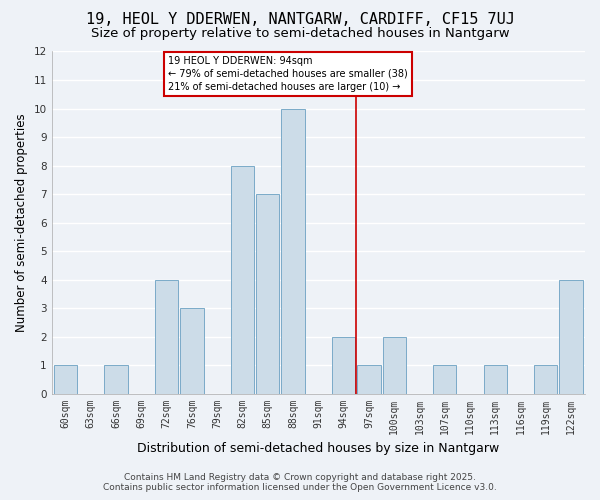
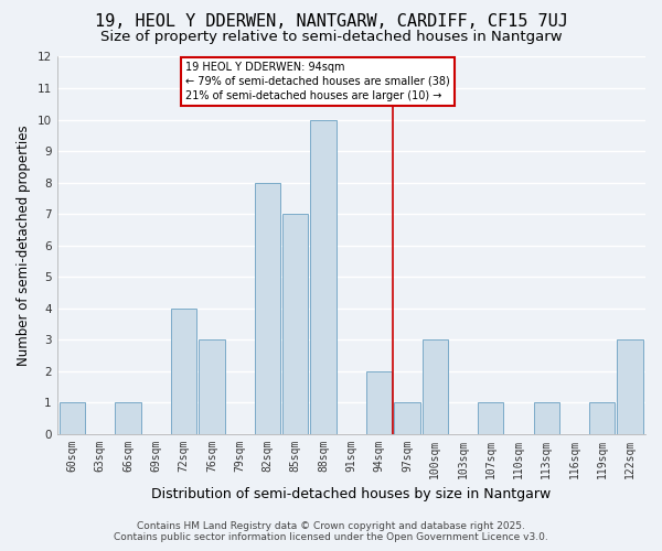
100sqm: 2 -> 3
122sqm: 4 -> 3
